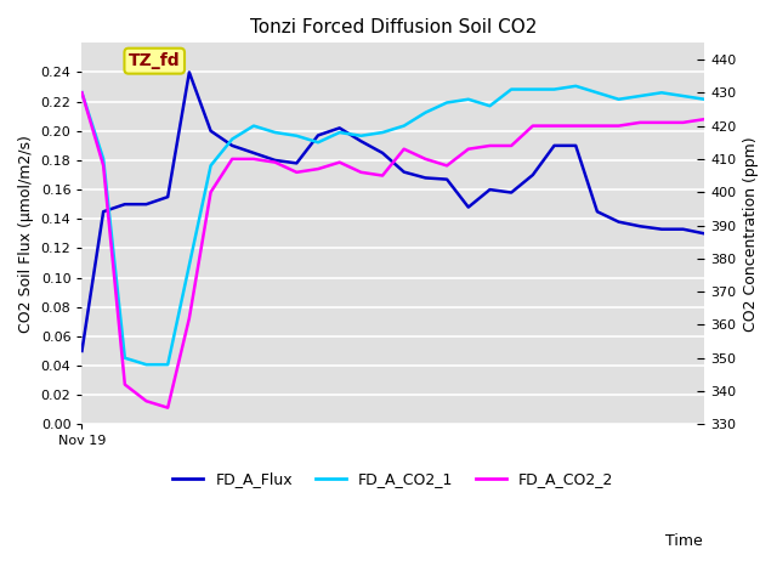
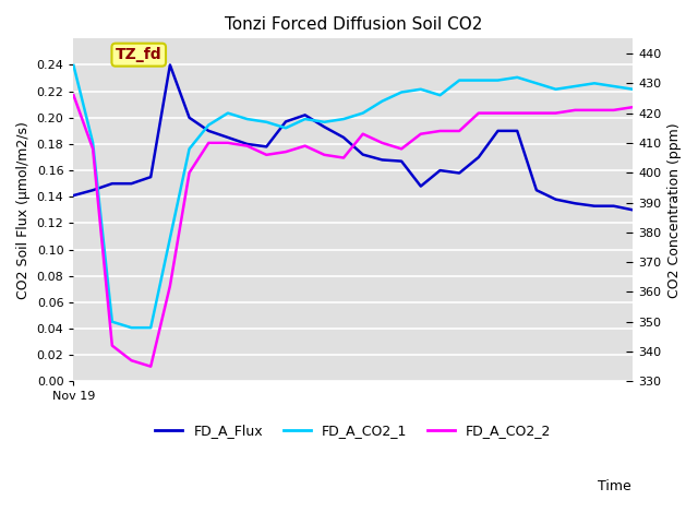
FD_A_Flux/Nov 19: 0.050 -> 0.141
FD_A_CO2_1/Nov 19: 430 -> 436
FD_A_CO2_2/Nov 19: 430 -> 426
